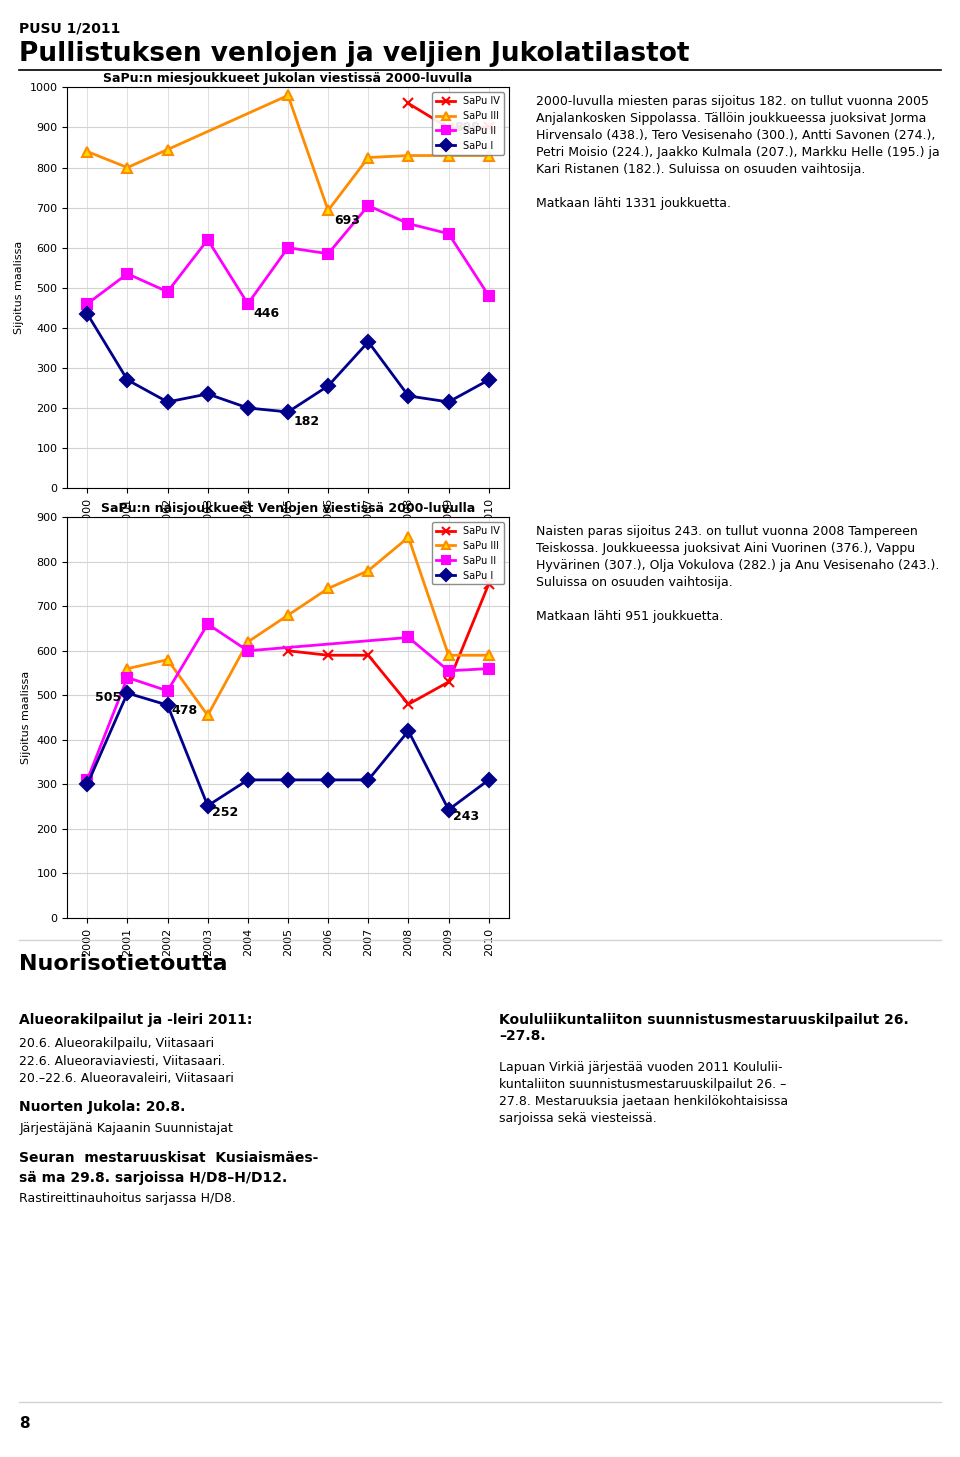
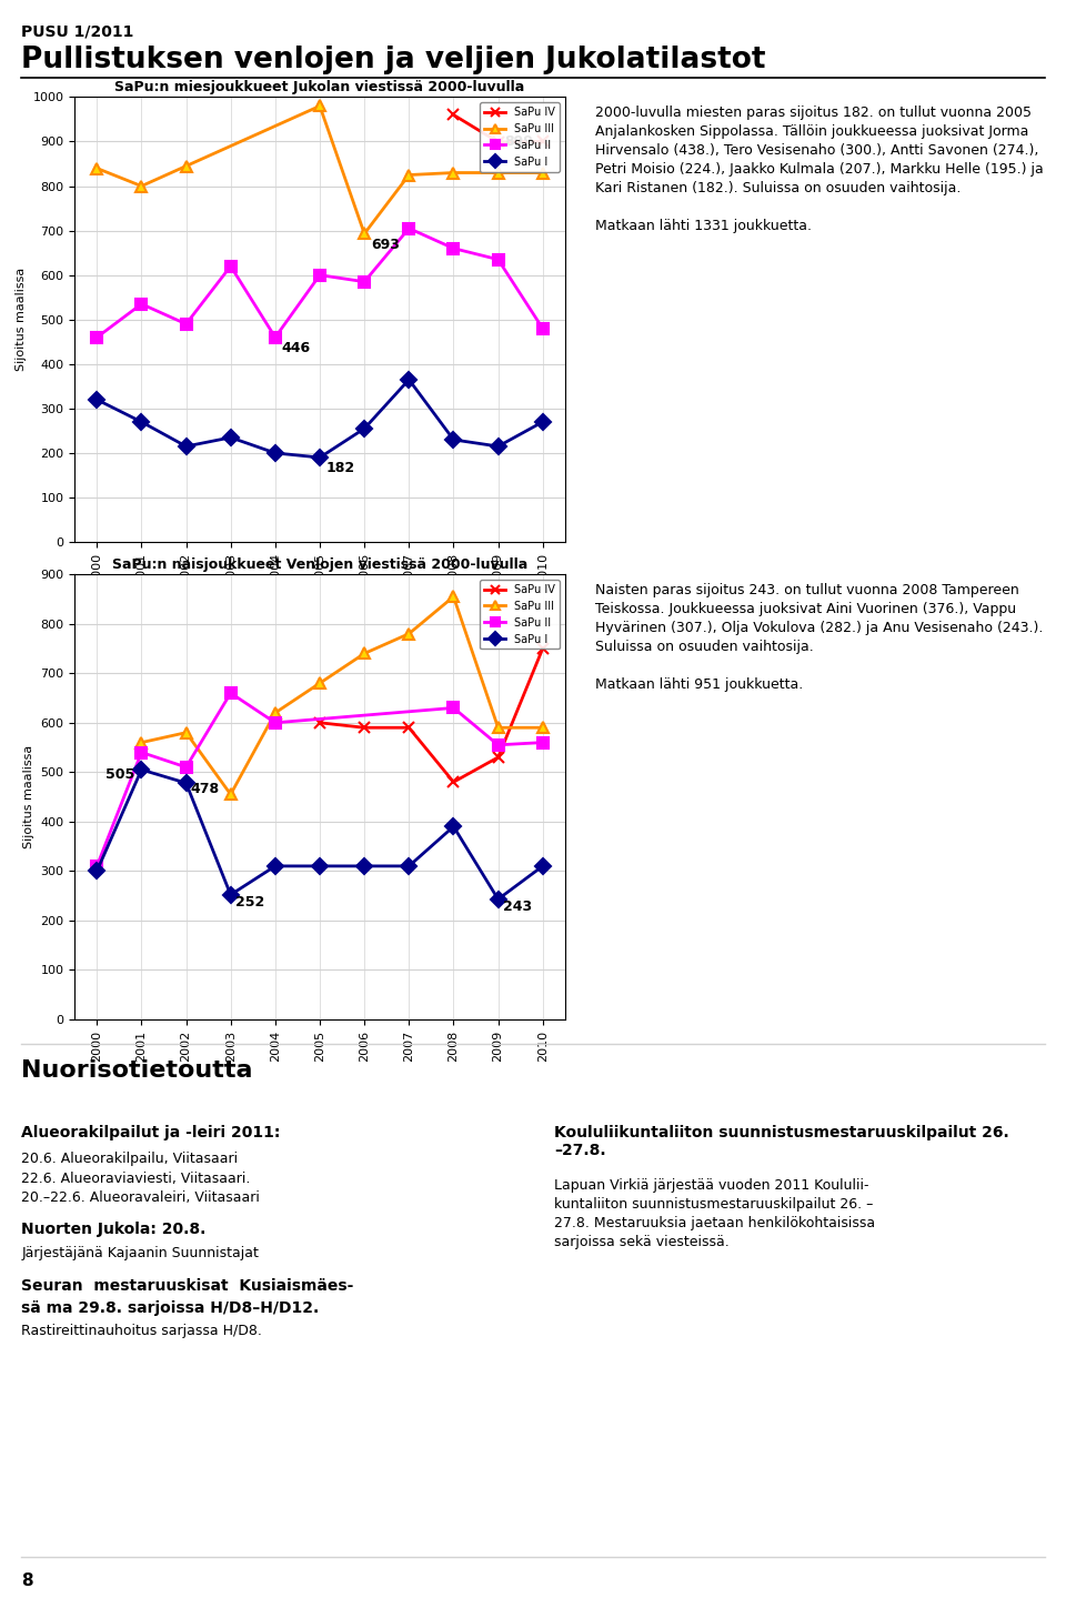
SaPu:n miesjoukkueet Jukolan viestissä 2000-luvulla/SaPu I/2000: 435 -> 320
SaPu:n naisjoukkueet Venlojen viestissä 2000-luvulla/SaPu I/2008: 420 -> 390
